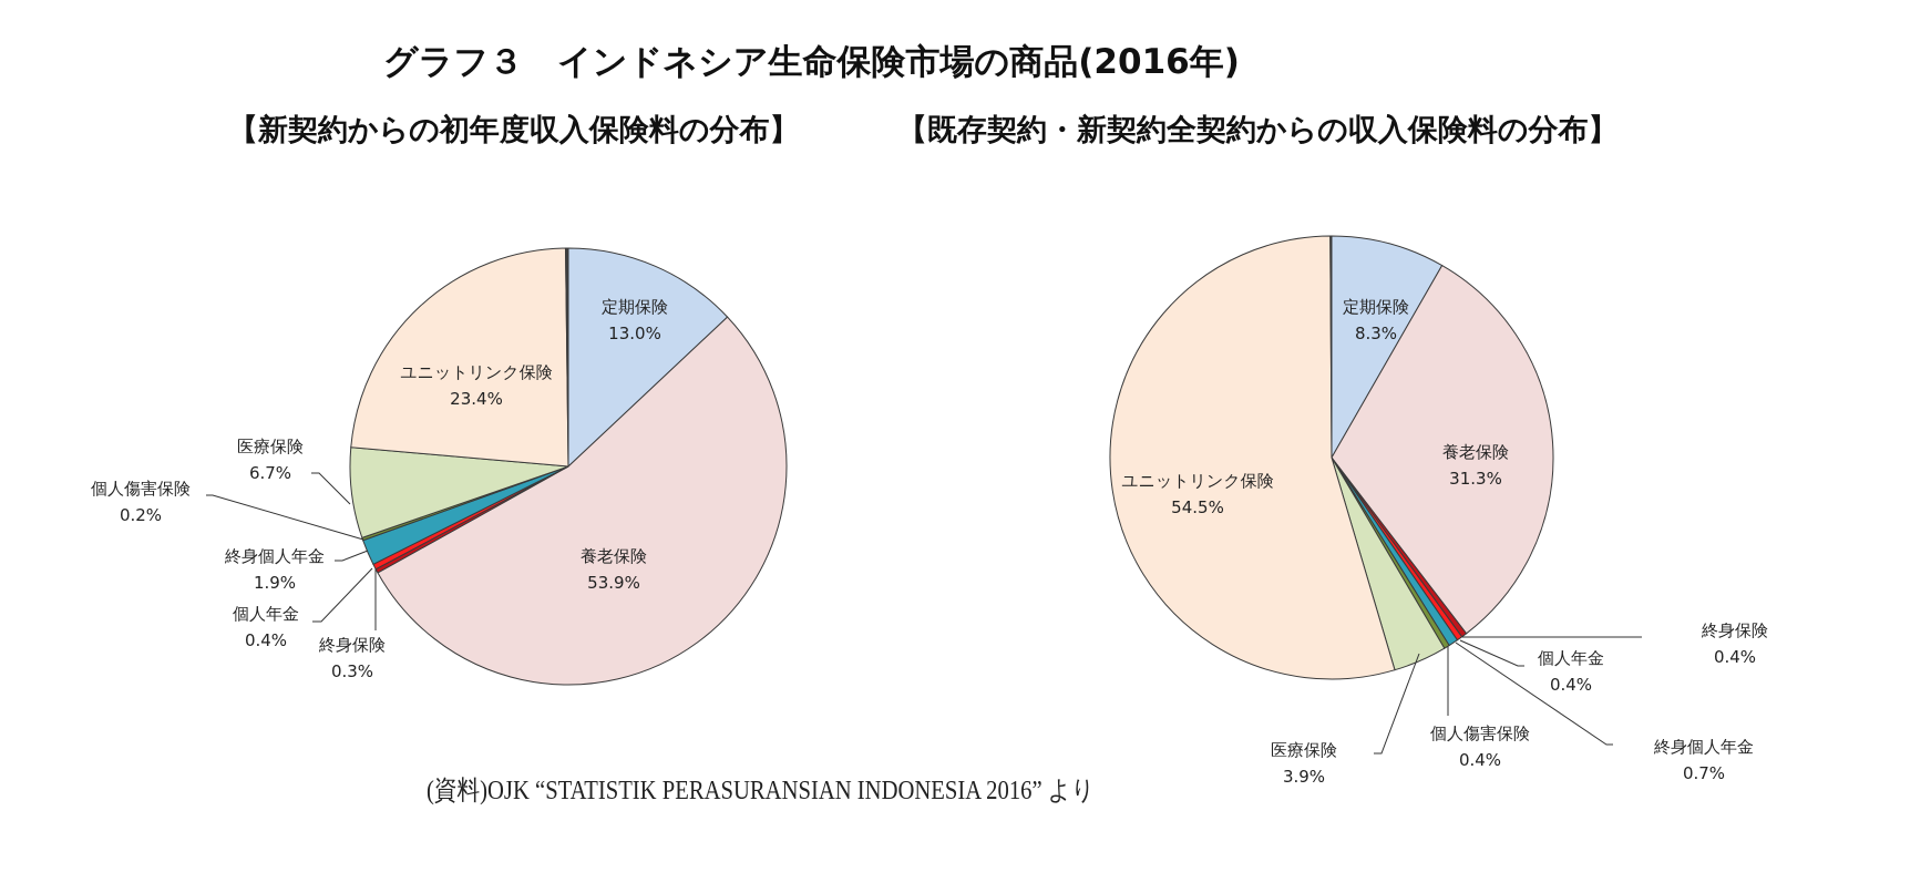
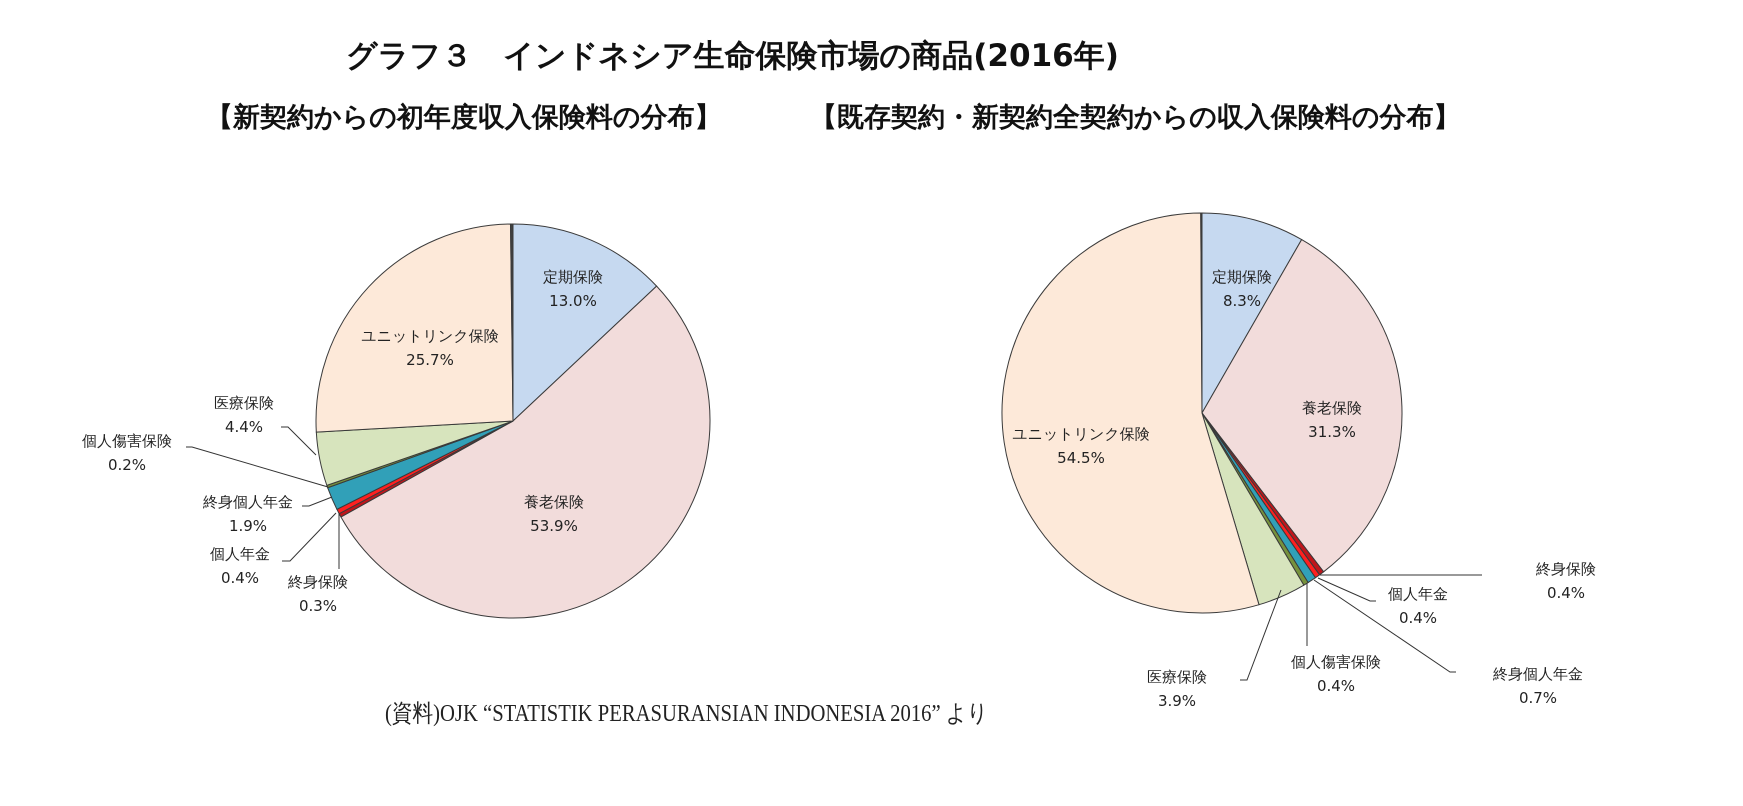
【新契約からの初年度収入保険料の分布】/医療保険: 6.7% -> 4.4%
【新契約からの初年度収入保険料の分布】/ユニットリンク保険: 23.4% -> 25.7%
